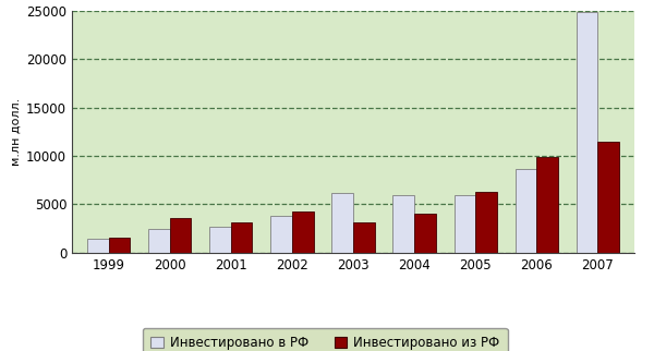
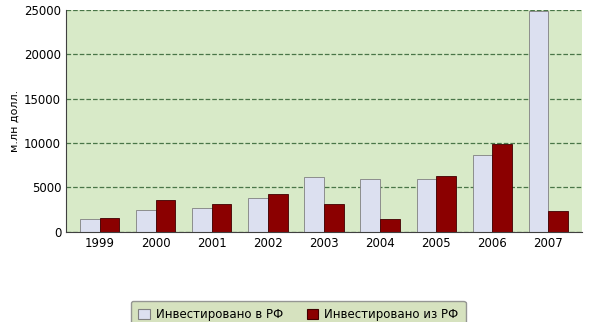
Инвестировано из РФ/2004: 4000 -> 1400
Инвестировано из РФ/2007: 11500 -> 2400
